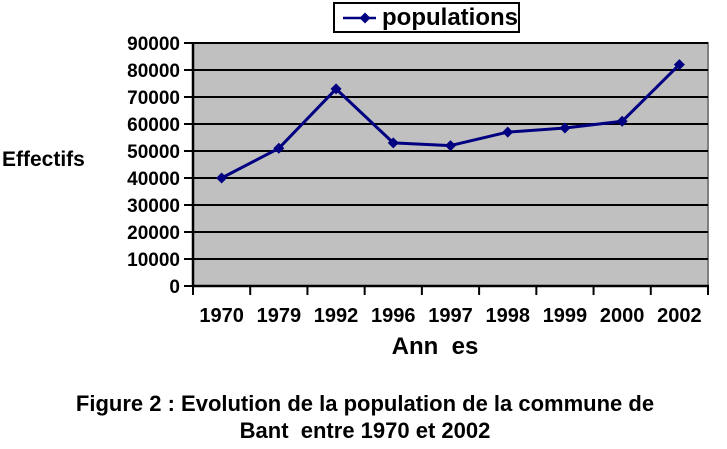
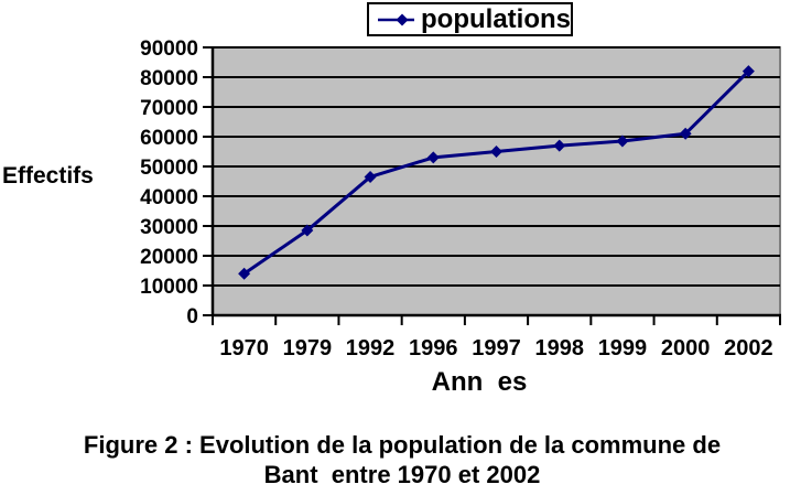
1970: 40000 -> 14000
1979: 51000 -> 28000
1992: 73000 -> 46000
1997: 52000 -> 55000
